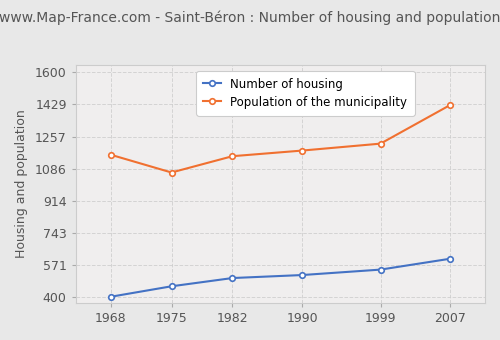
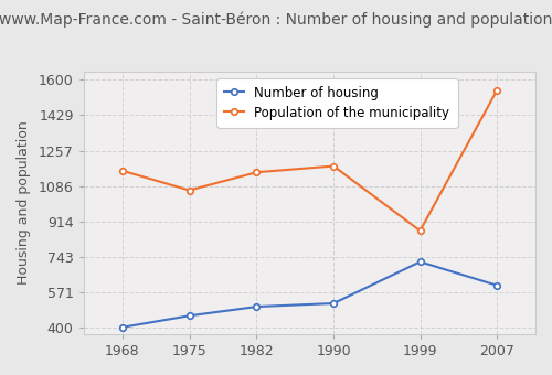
Number of housing/1999: 550 -> 720
Population of the municipality/1999: 1220 -> 870
Population of the municipality/2007: 1430 -> 1550
